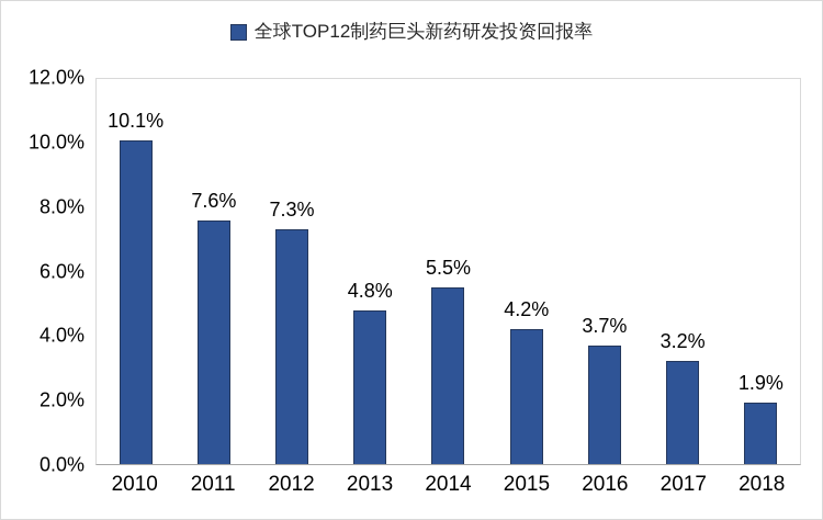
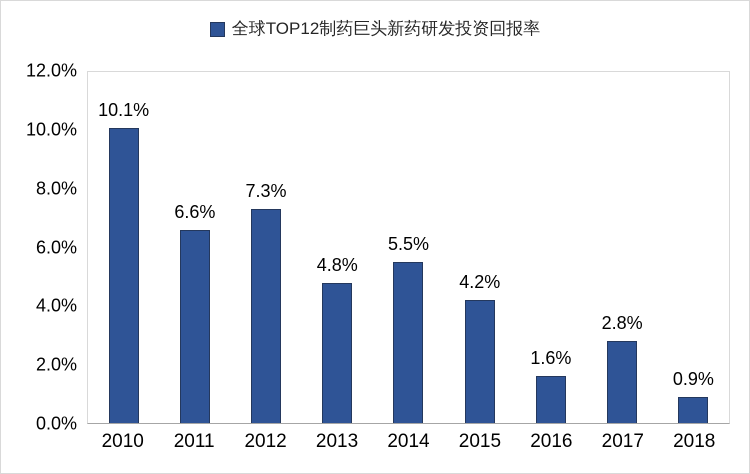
2011: 7.6% -> 6.6%
2016: 3.7% -> 1.6%
2017: 3.2% -> 2.8%
2018: 1.9% -> 0.9%
